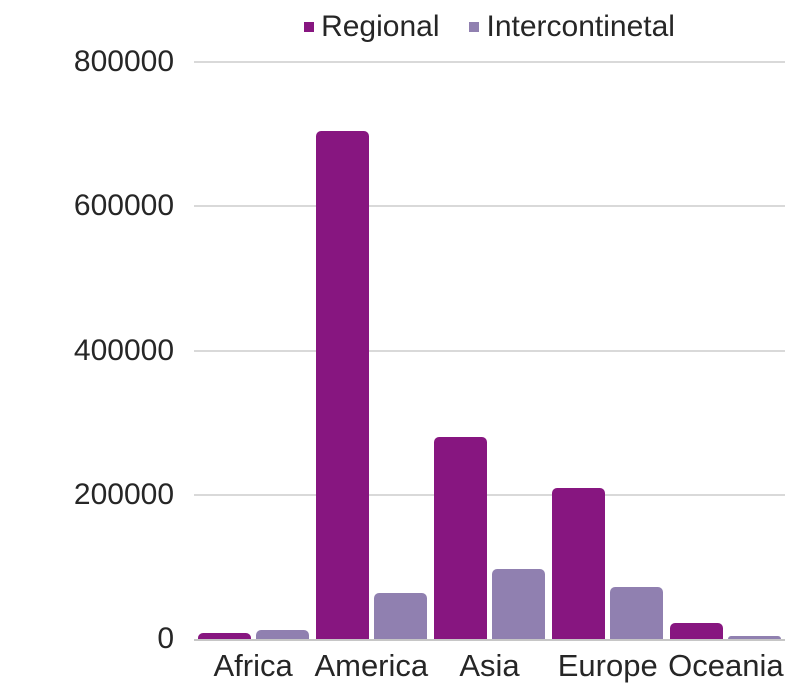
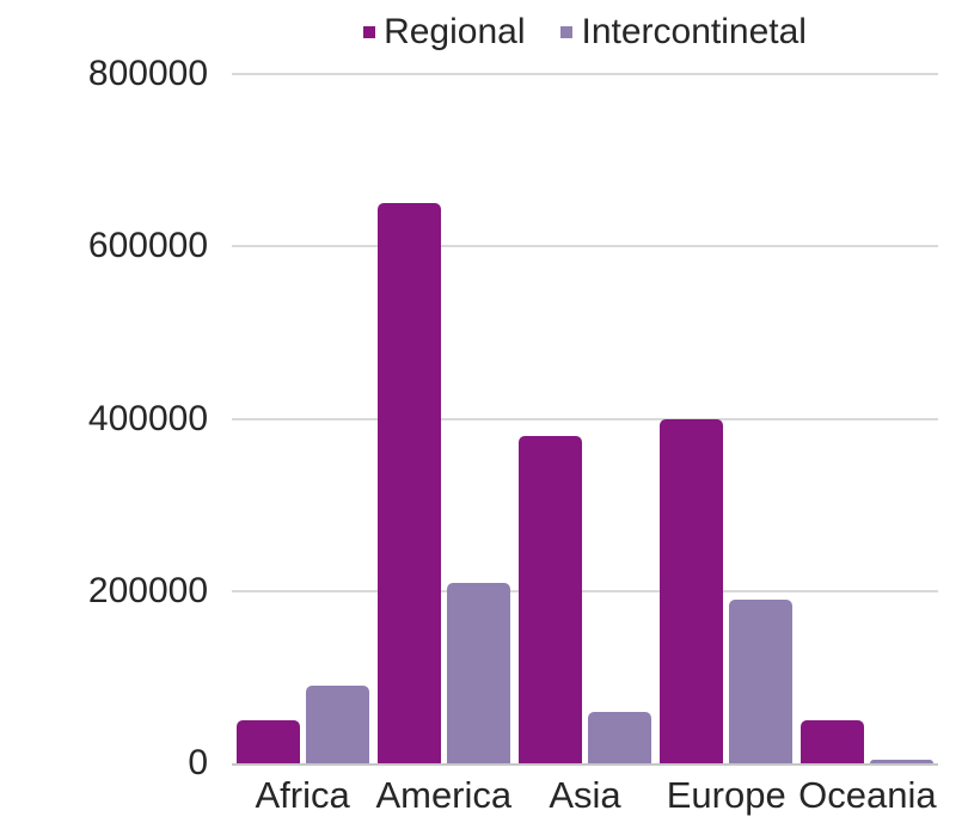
Regional/Africa: 10000 -> 50000
Intercontinetal/Africa: 10000 -> 90000
Regional/America: 700000 -> 650000
Intercontinetal/America: 60000 -> 210000
Regional/Asia: 280000 -> 380000
Intercontinetal/Asia: 100000 -> 60000
Regional/Europe: 210000 -> 400000
Intercontinetal/Europe: 70000 -> 190000
Regional/Oceania: 20000 -> 50000
